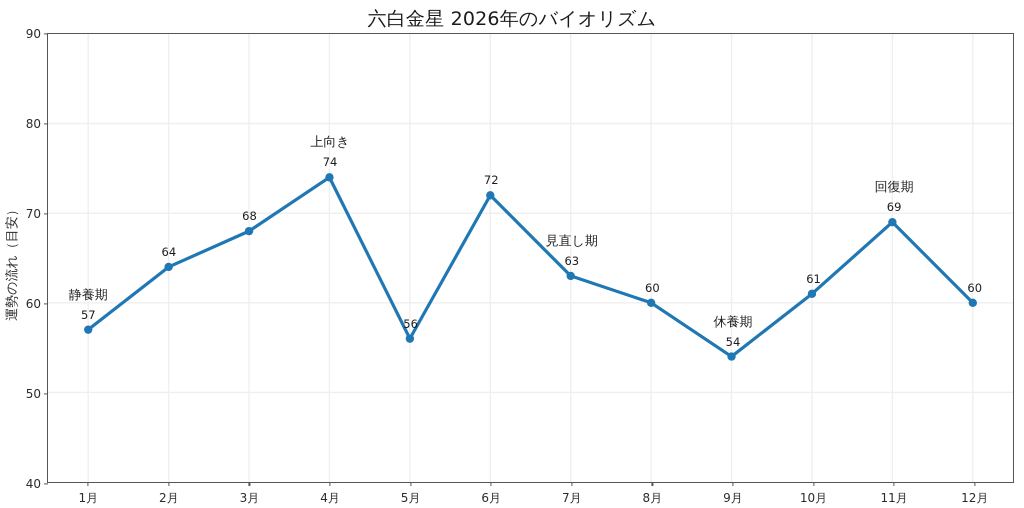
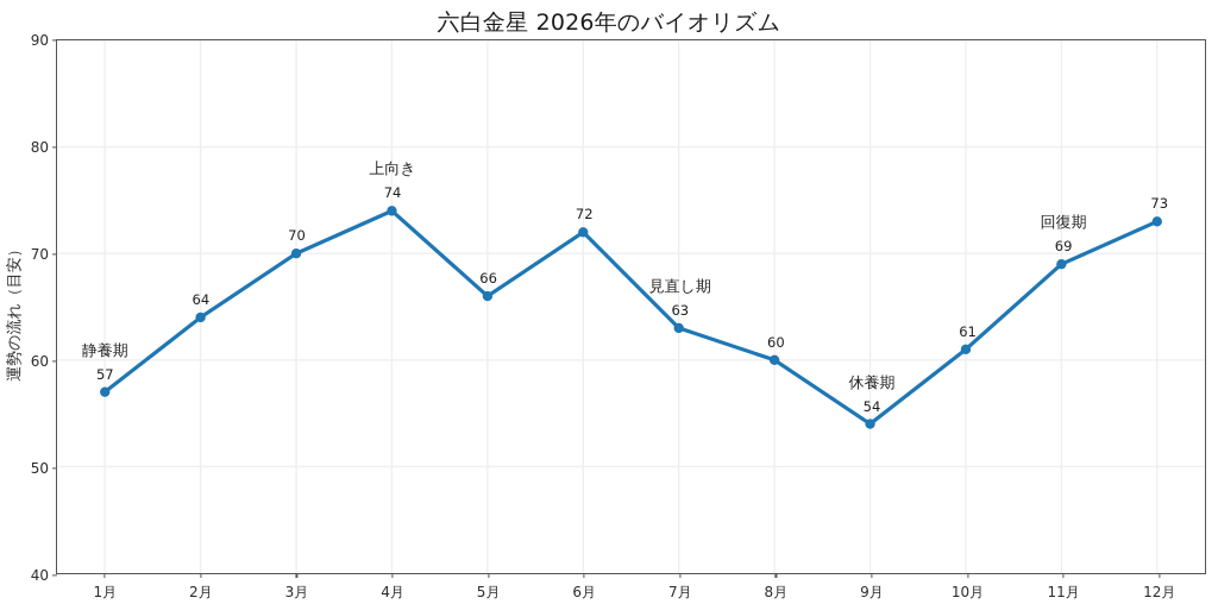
3月: 68 -> 70
5月: 56 -> 66
12月: 60 -> 73
